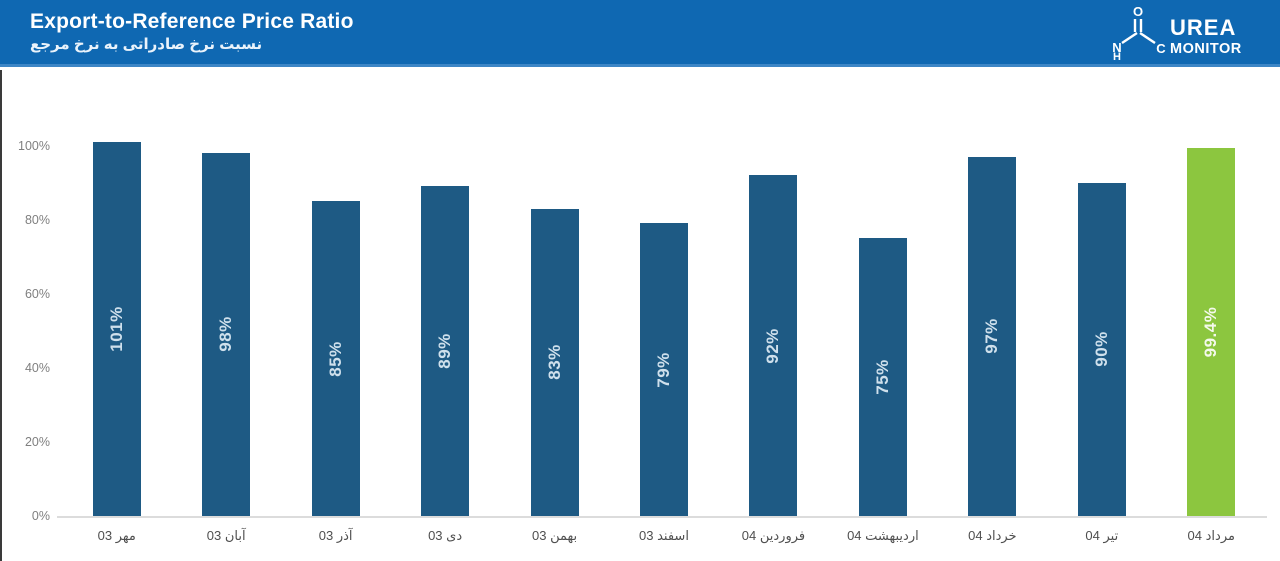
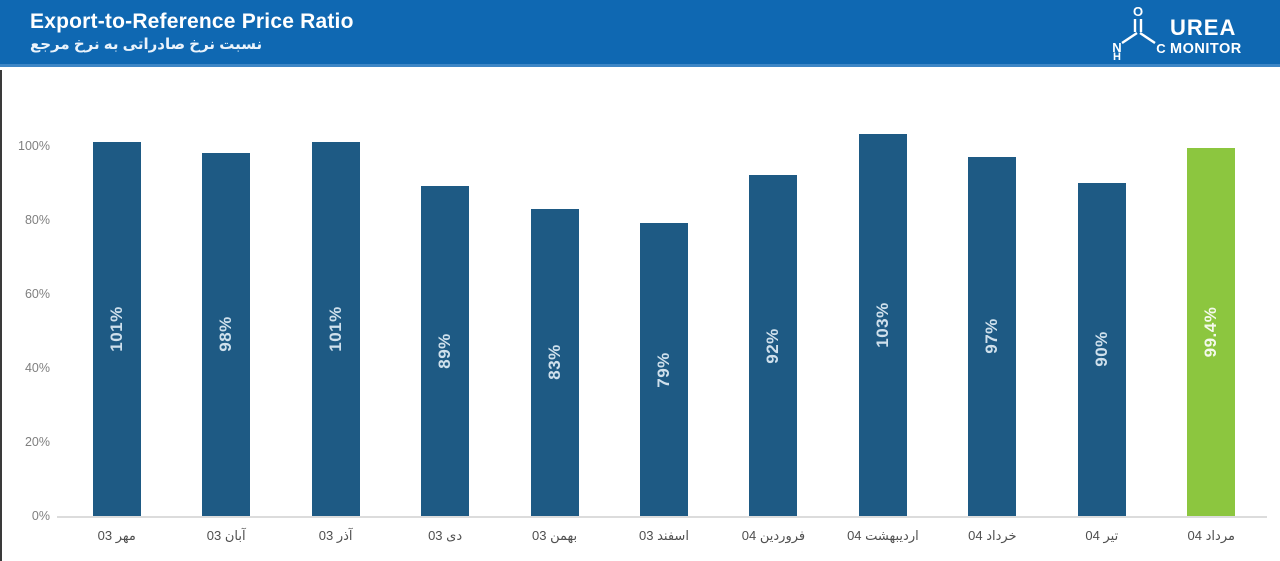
آذر 03: 85% -> 101%
اردیبهشت 04: 75% -> 103%
